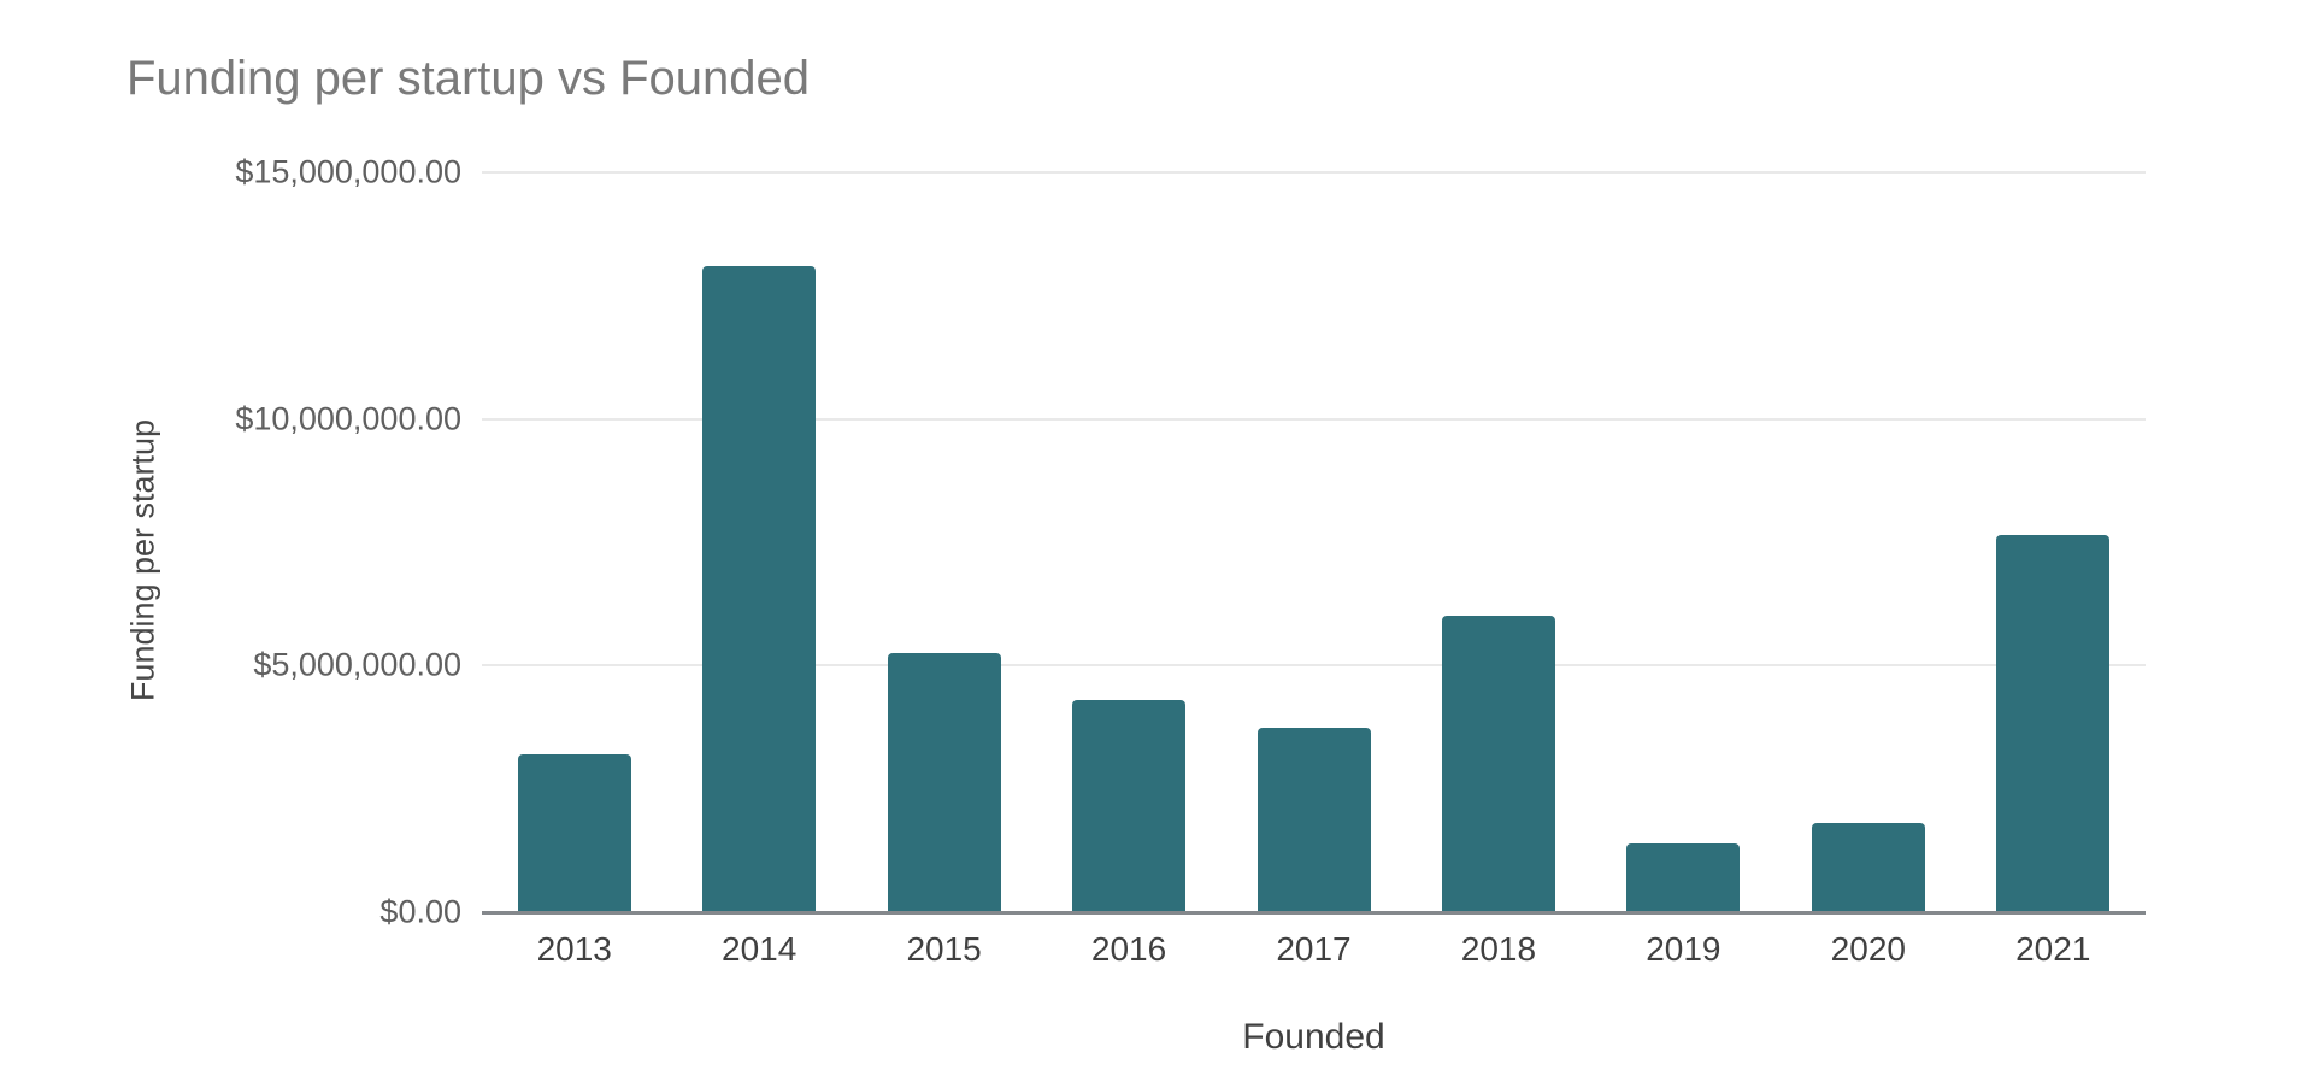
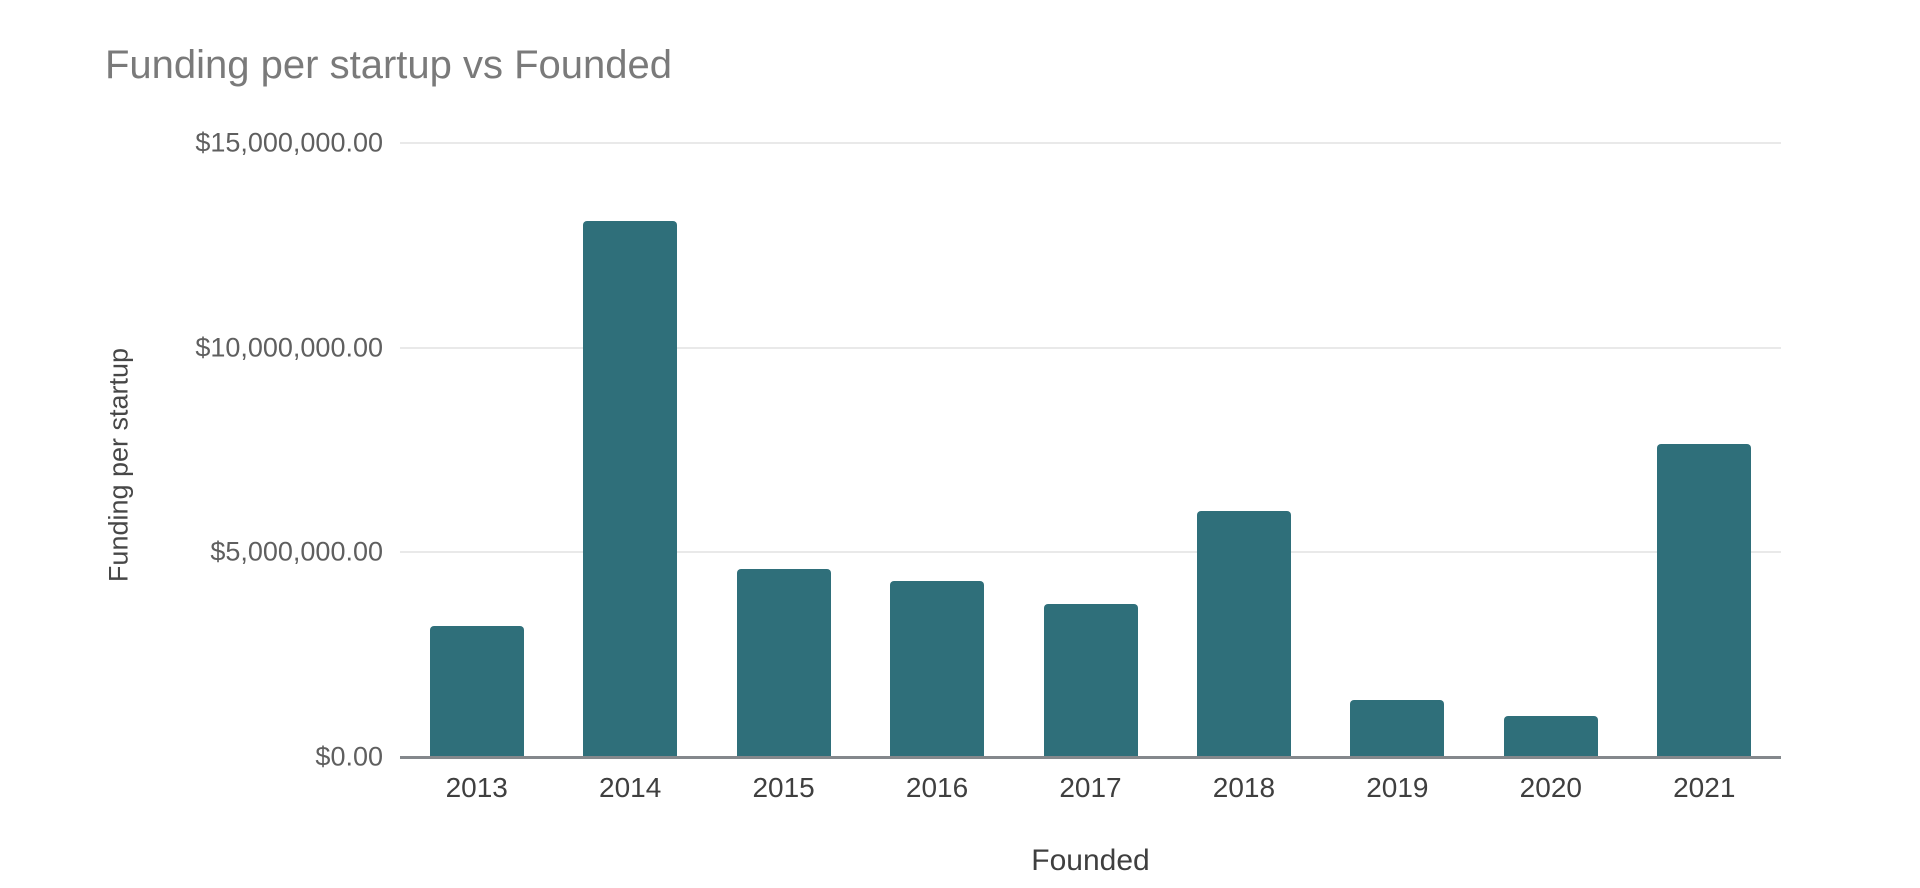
2015: $5200000 -> $4600000
2020: $1800000 -> $1000000
